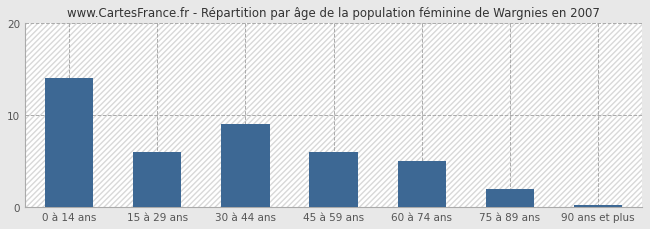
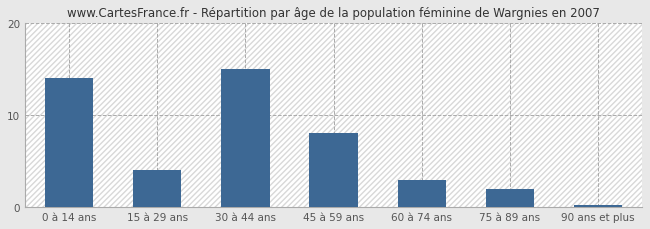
15 à 29 ans: 6.0 -> 4.0
30 à 44 ans: 9.0 -> 15.0
45 à 59 ans: 6.0 -> 8.0
60 à 74 ans: 5.0 -> 3.0
